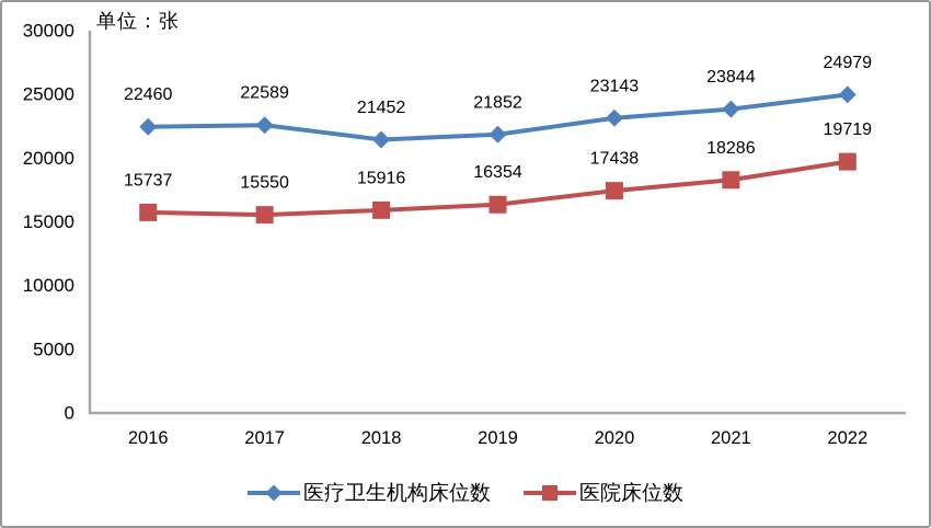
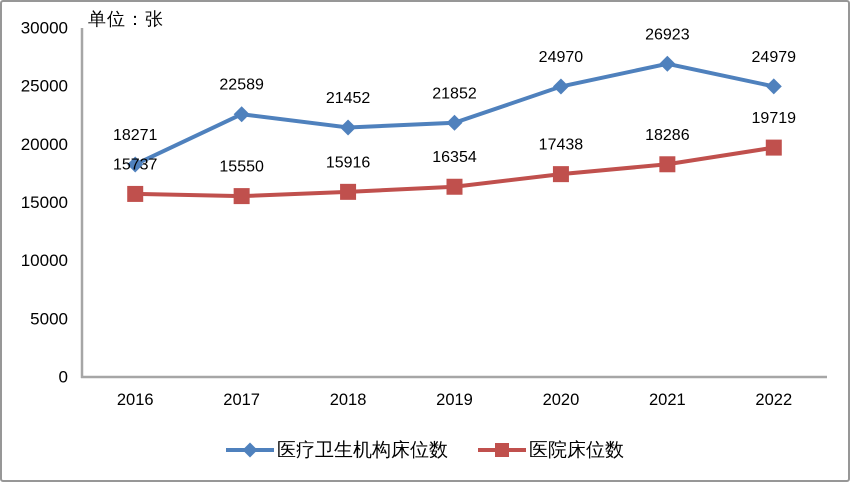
医疗卫生机构床位数/2016: 22460 -> 18271
医疗卫生机构床位数/2020: 23143 -> 24970
医疗卫生机构床位数/2021: 23844 -> 26923
